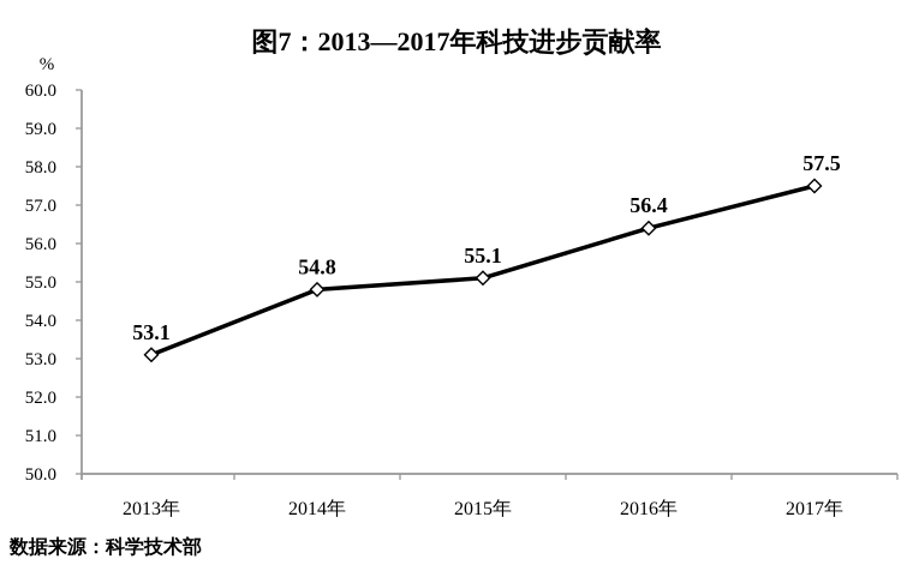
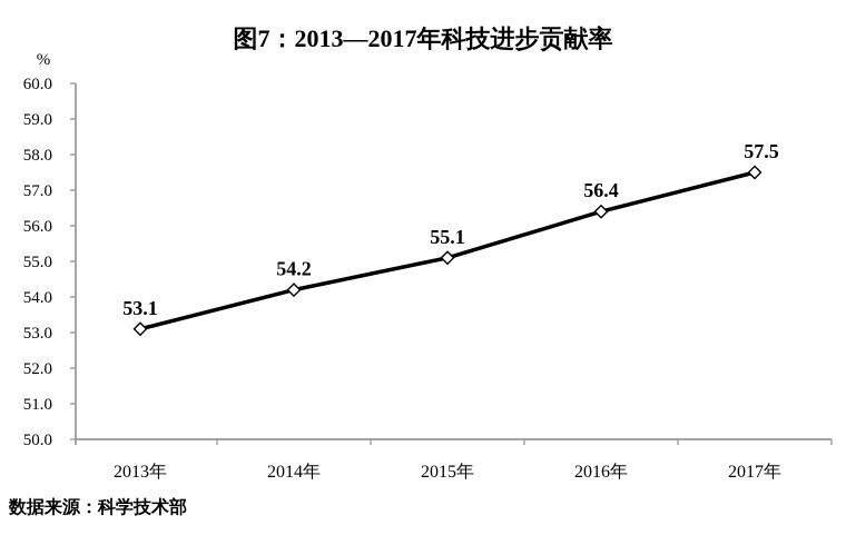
2014年: 54.8 -> 54.2
